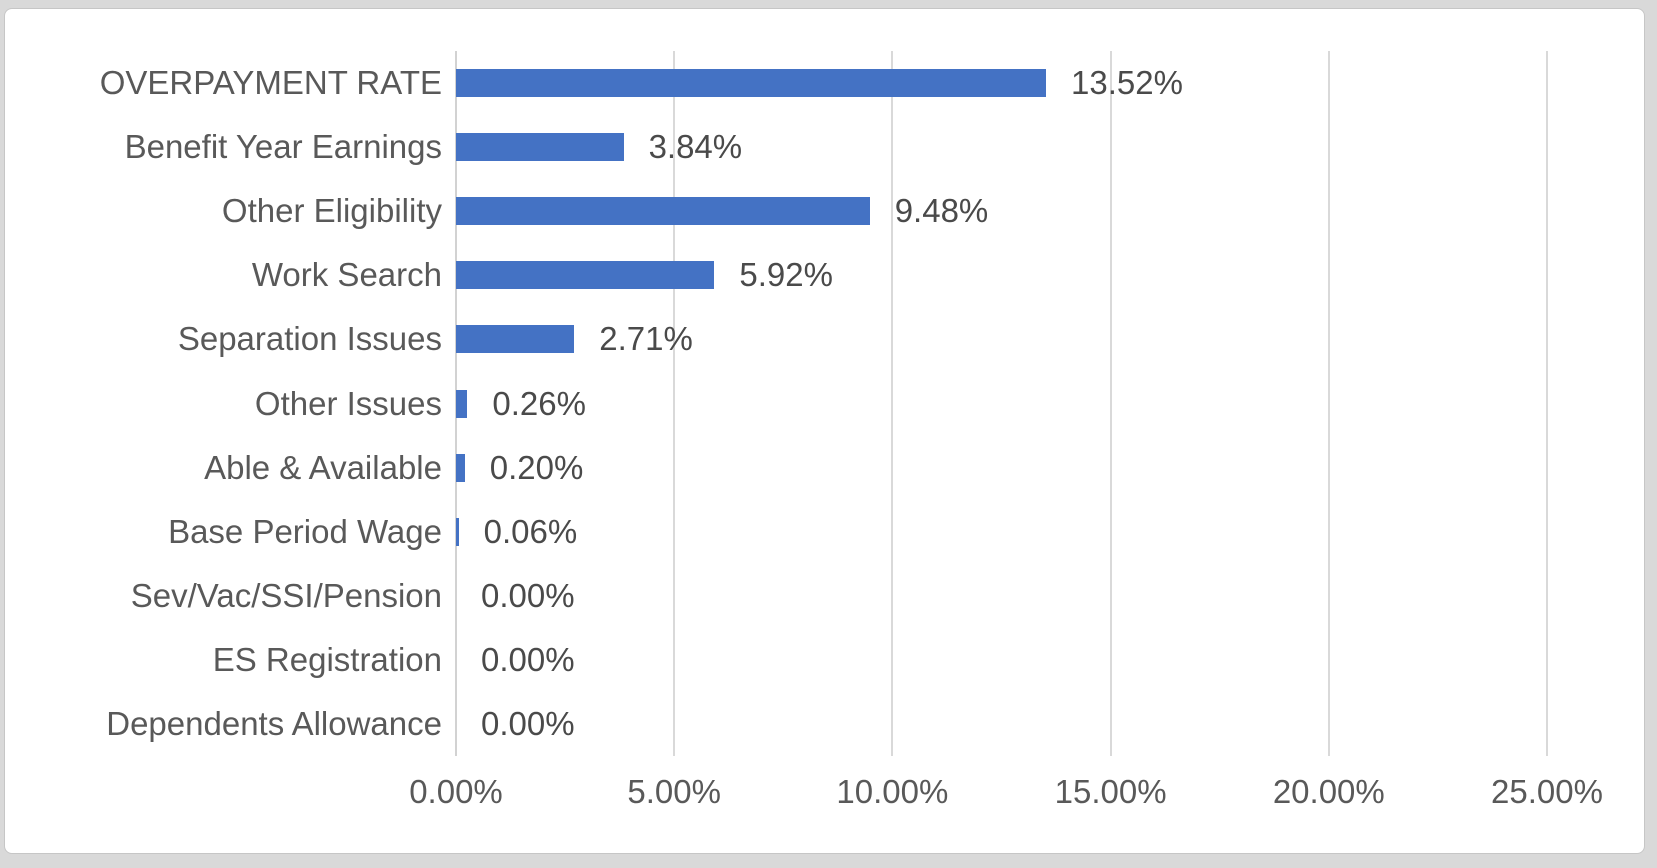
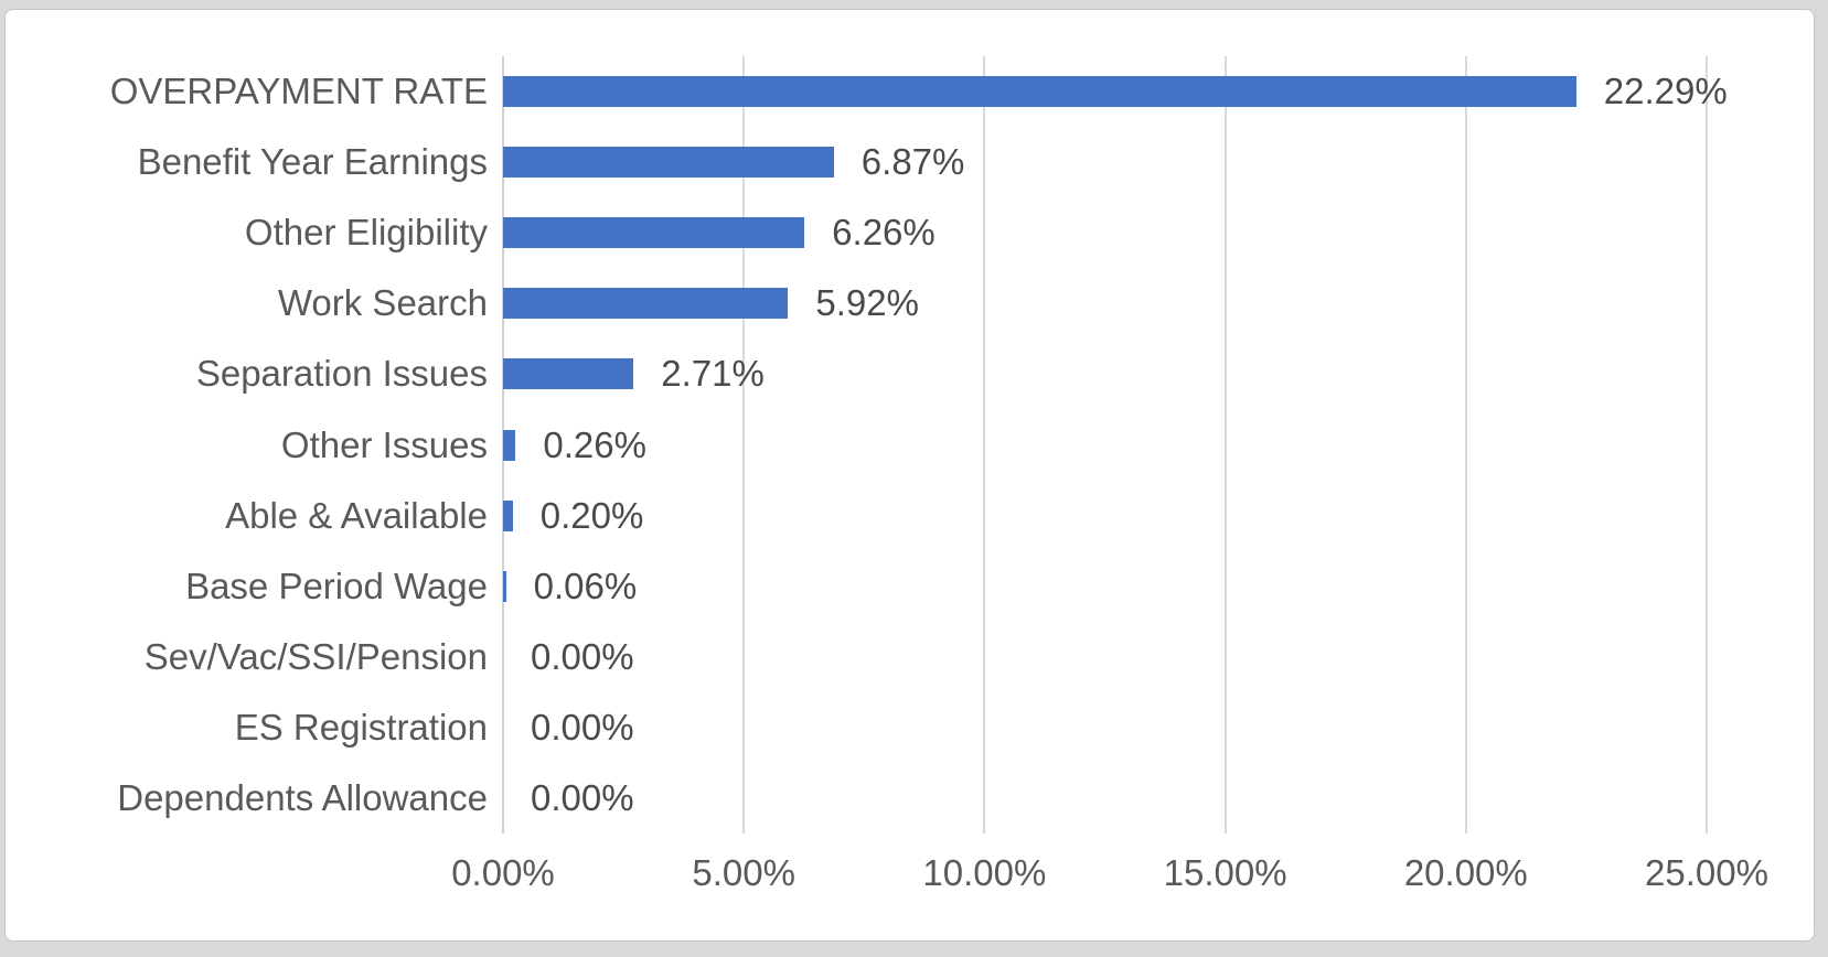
OVERPAYMENT RATE: 13.52% -> 22.29%
Benefit Year Earnings: 3.84% -> 6.87%
Other Eligibility: 9.48% -> 6.26%
